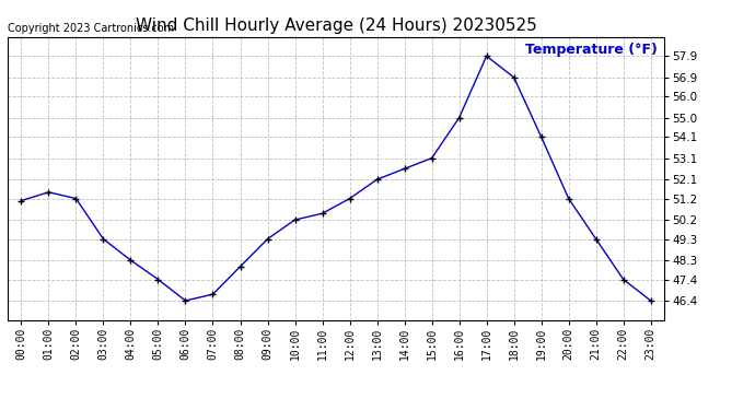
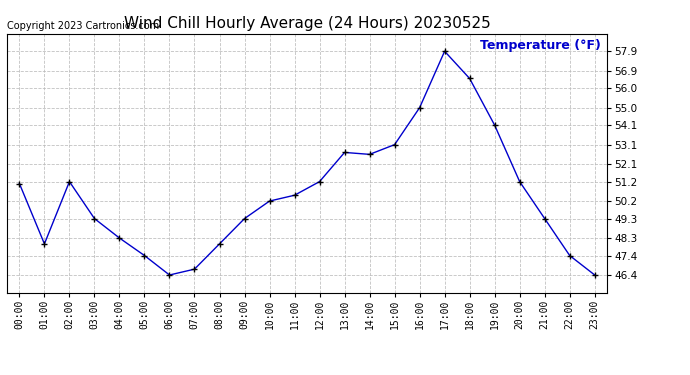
01:00: 51.5 -> 48.0
13:00: 52.1 -> 52.7
18:00: 56.9 -> 56.5
